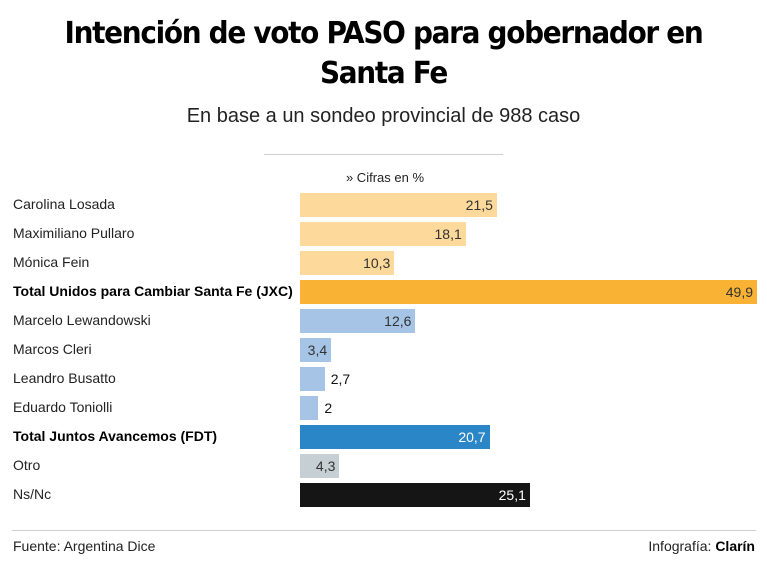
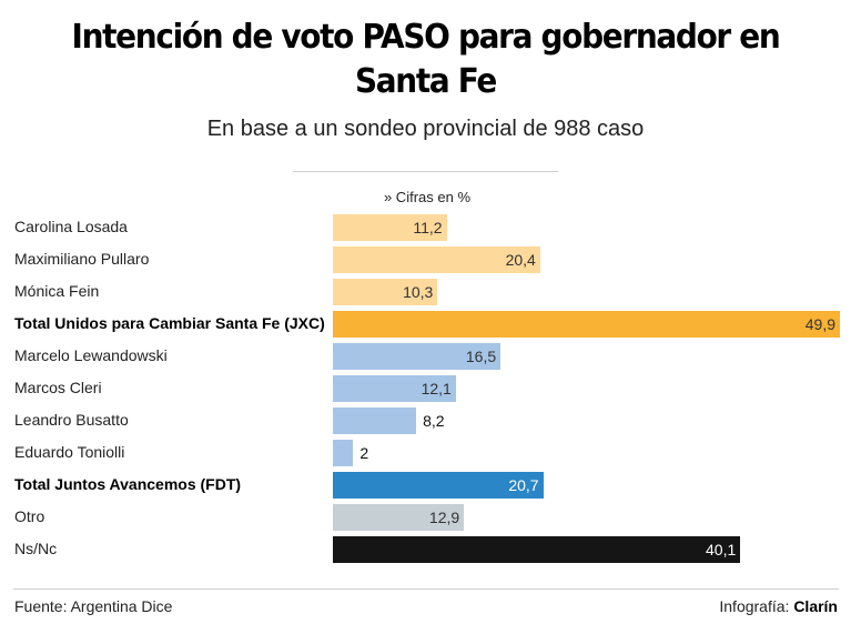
Carolina Losada: 21,5 -> 11,2
Maximiliano Pullaro: 18,1 -> 20,4
Marcelo Lewandowski: 12,6 -> 16,5
Marcos Cleri: 3,4 -> 12,1
Leandro Busatto: 2,7 -> 8,2
Otro: 4,3 -> 12,9
Ns/Nc: 25,1 -> 40,1
